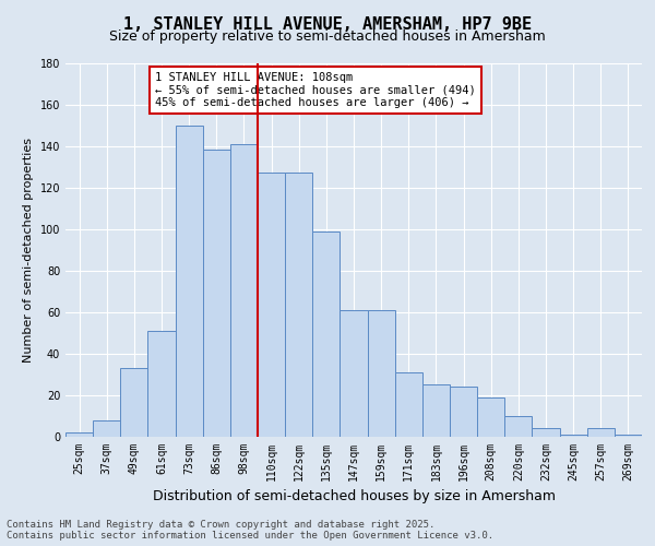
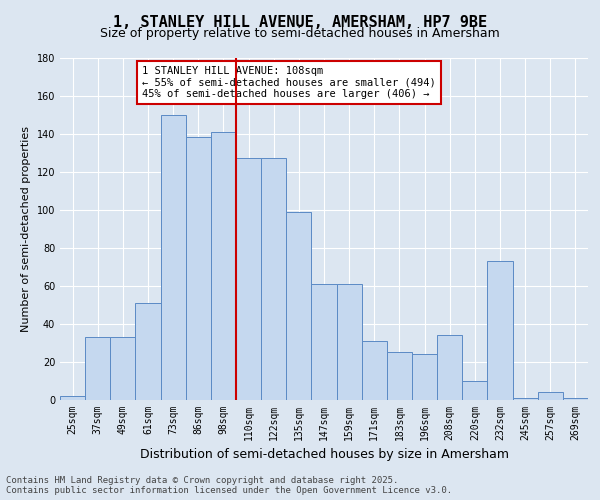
37sqm: 8 -> 33
208sqm: 19 -> 34
232sqm: 4 -> 73
